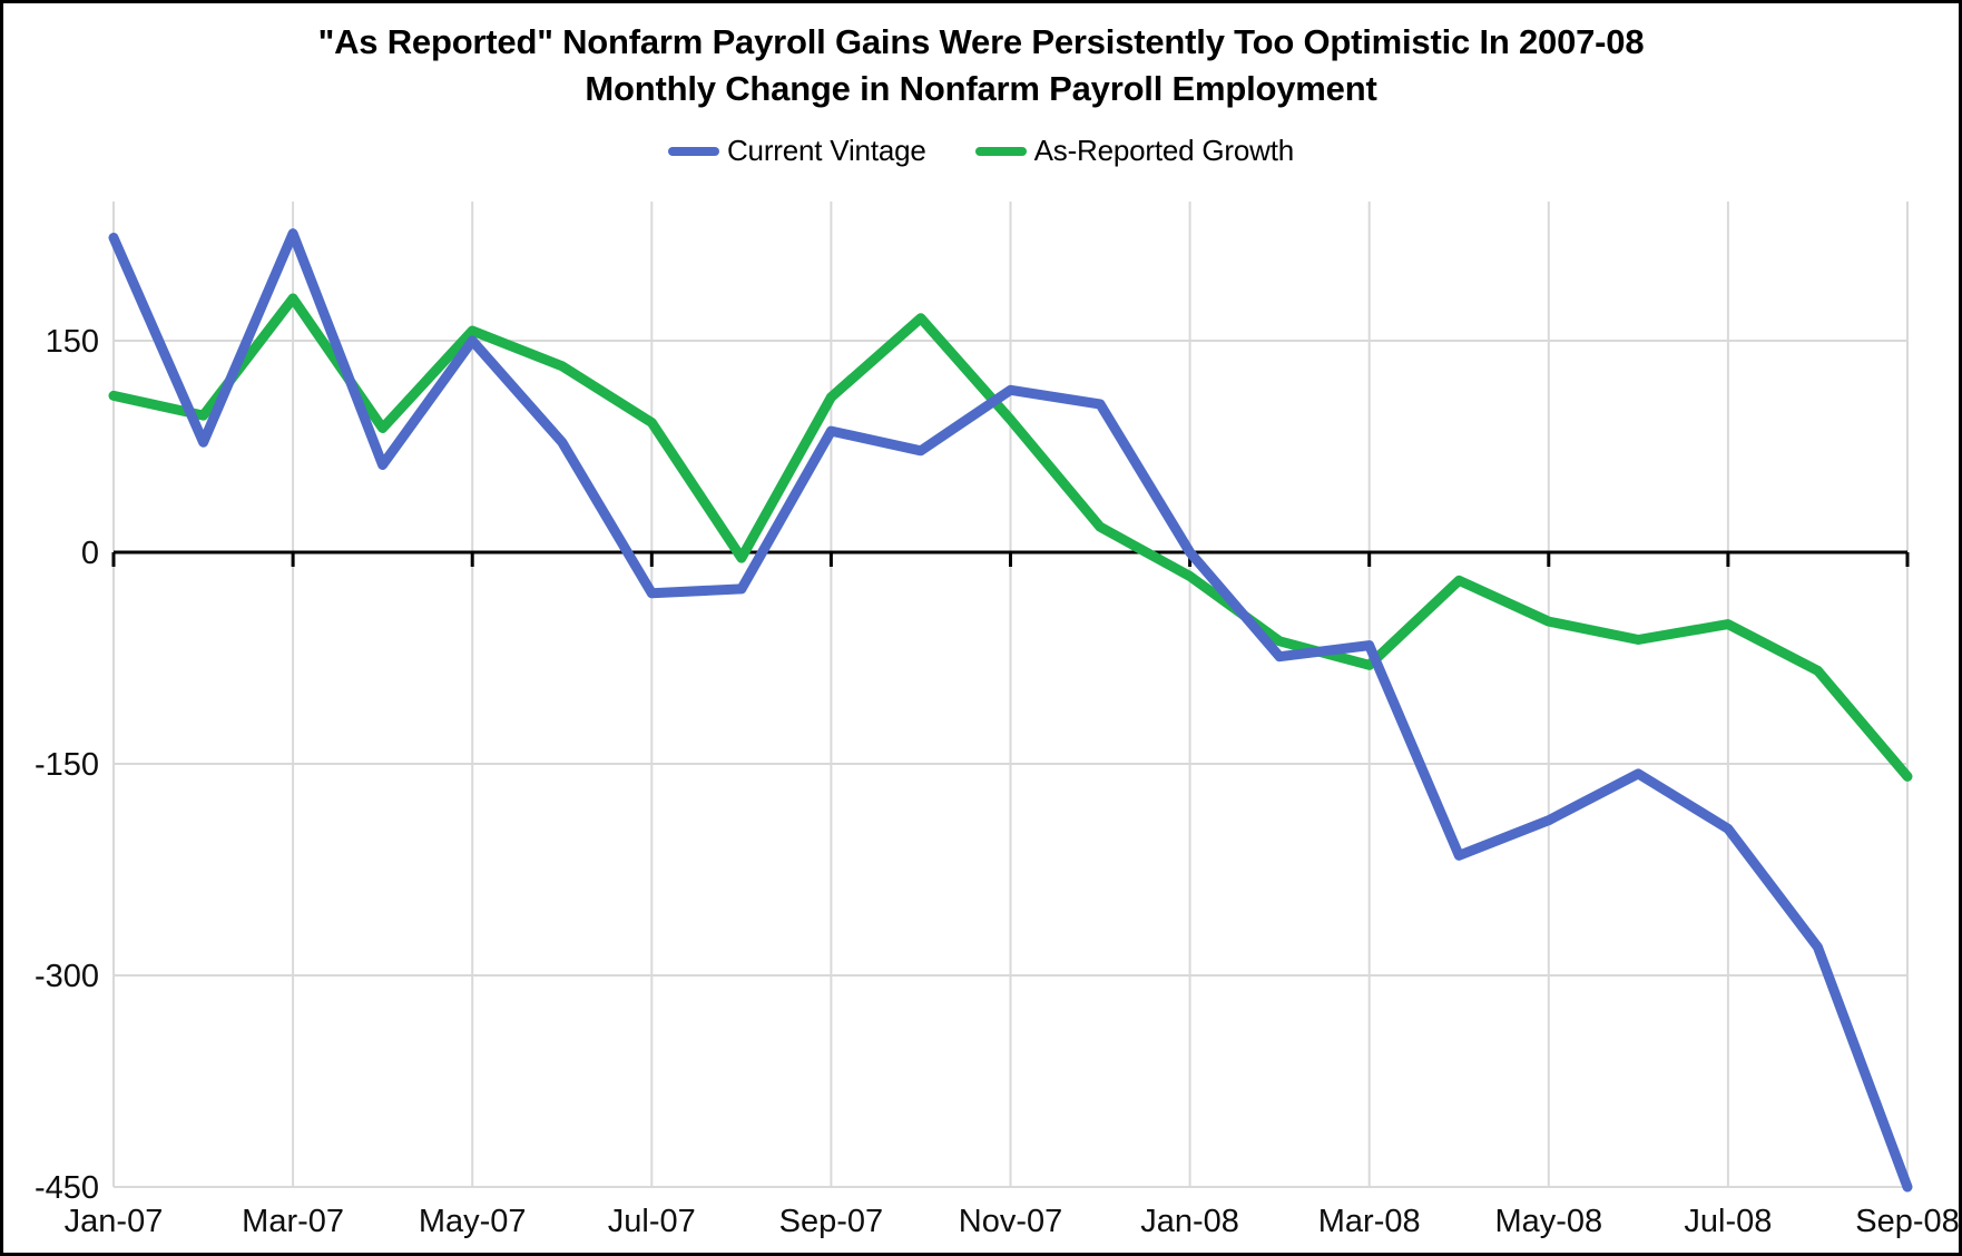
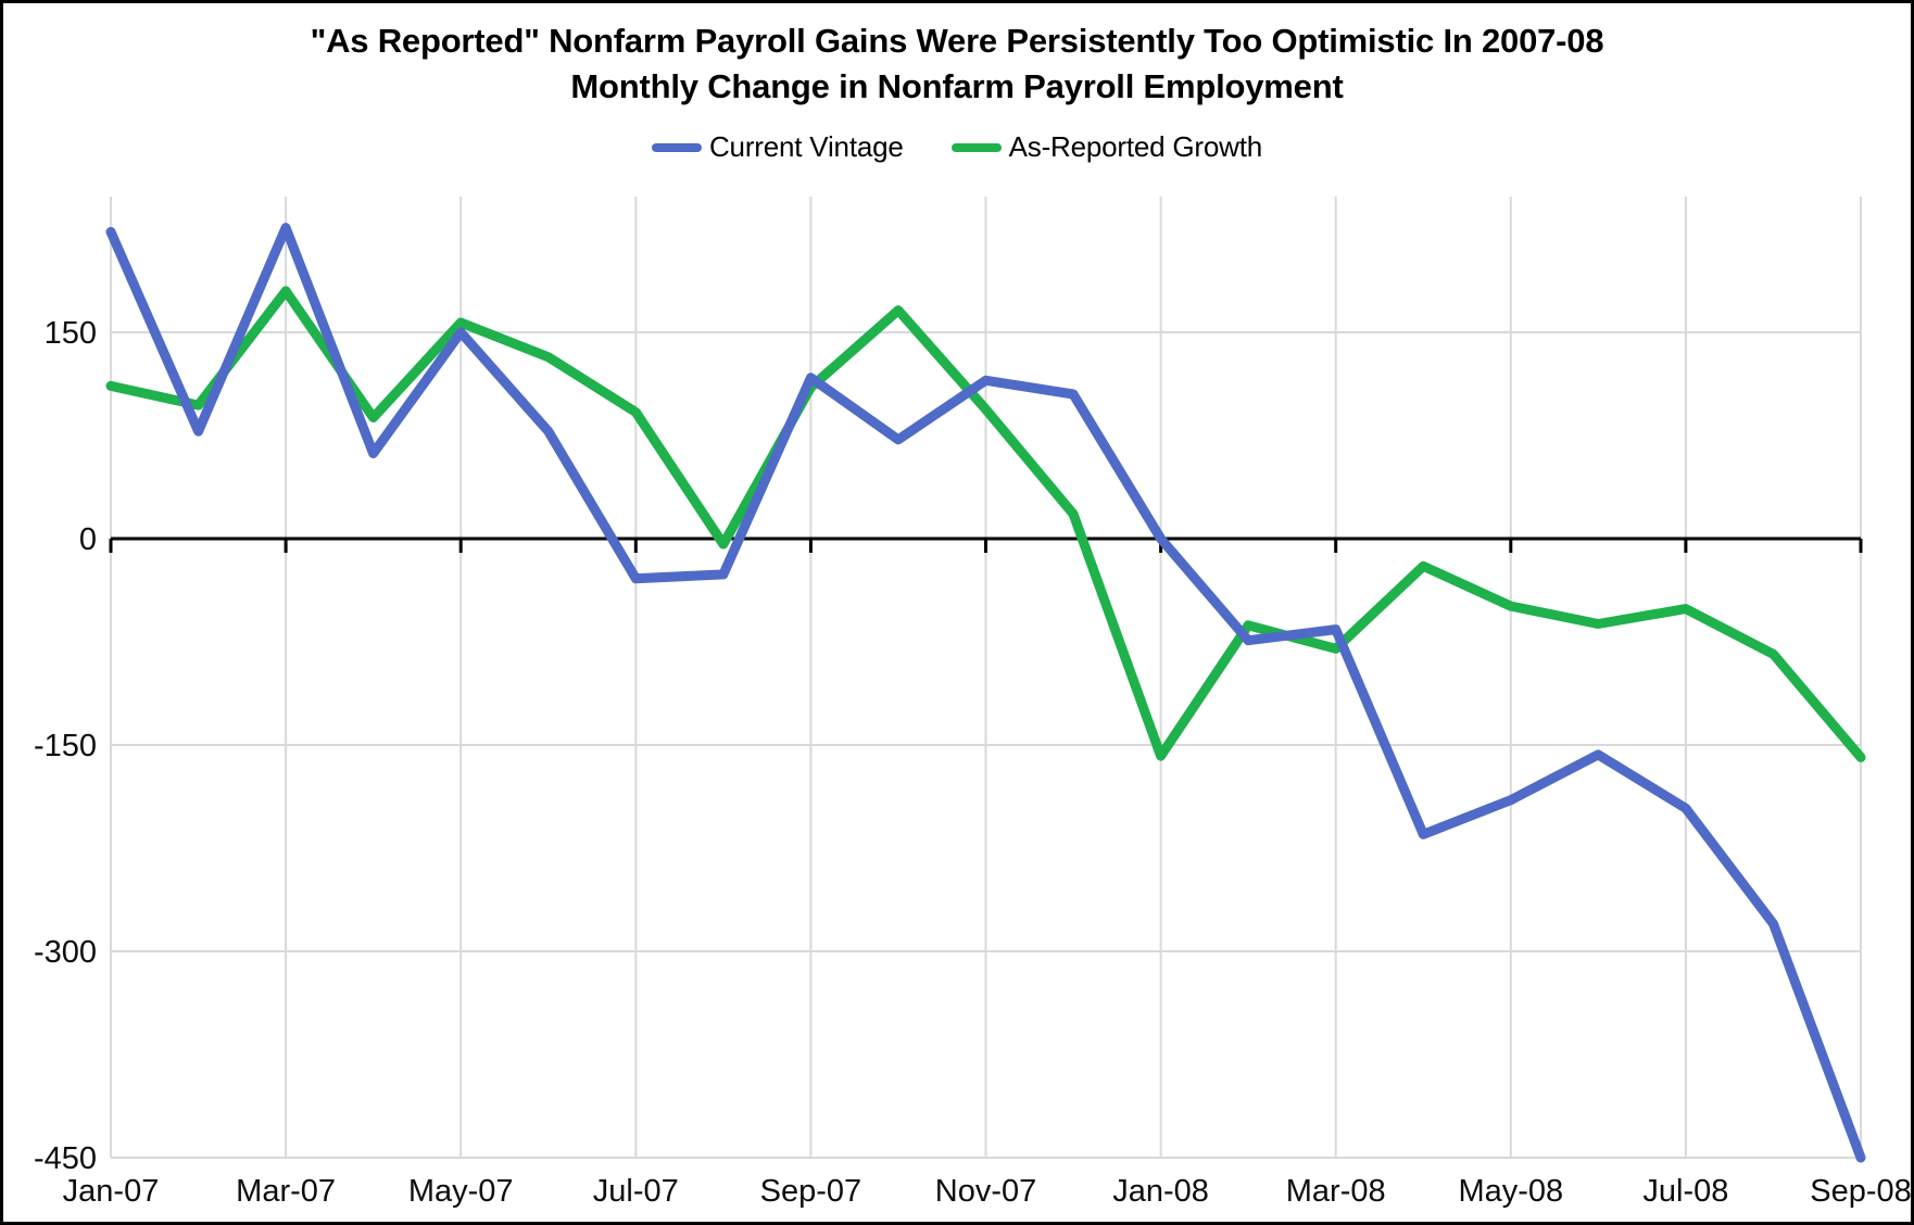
Current Vintage/Sep-07: 86 -> 117
As-Reported Growth/Jan-08: -17 -> -158
